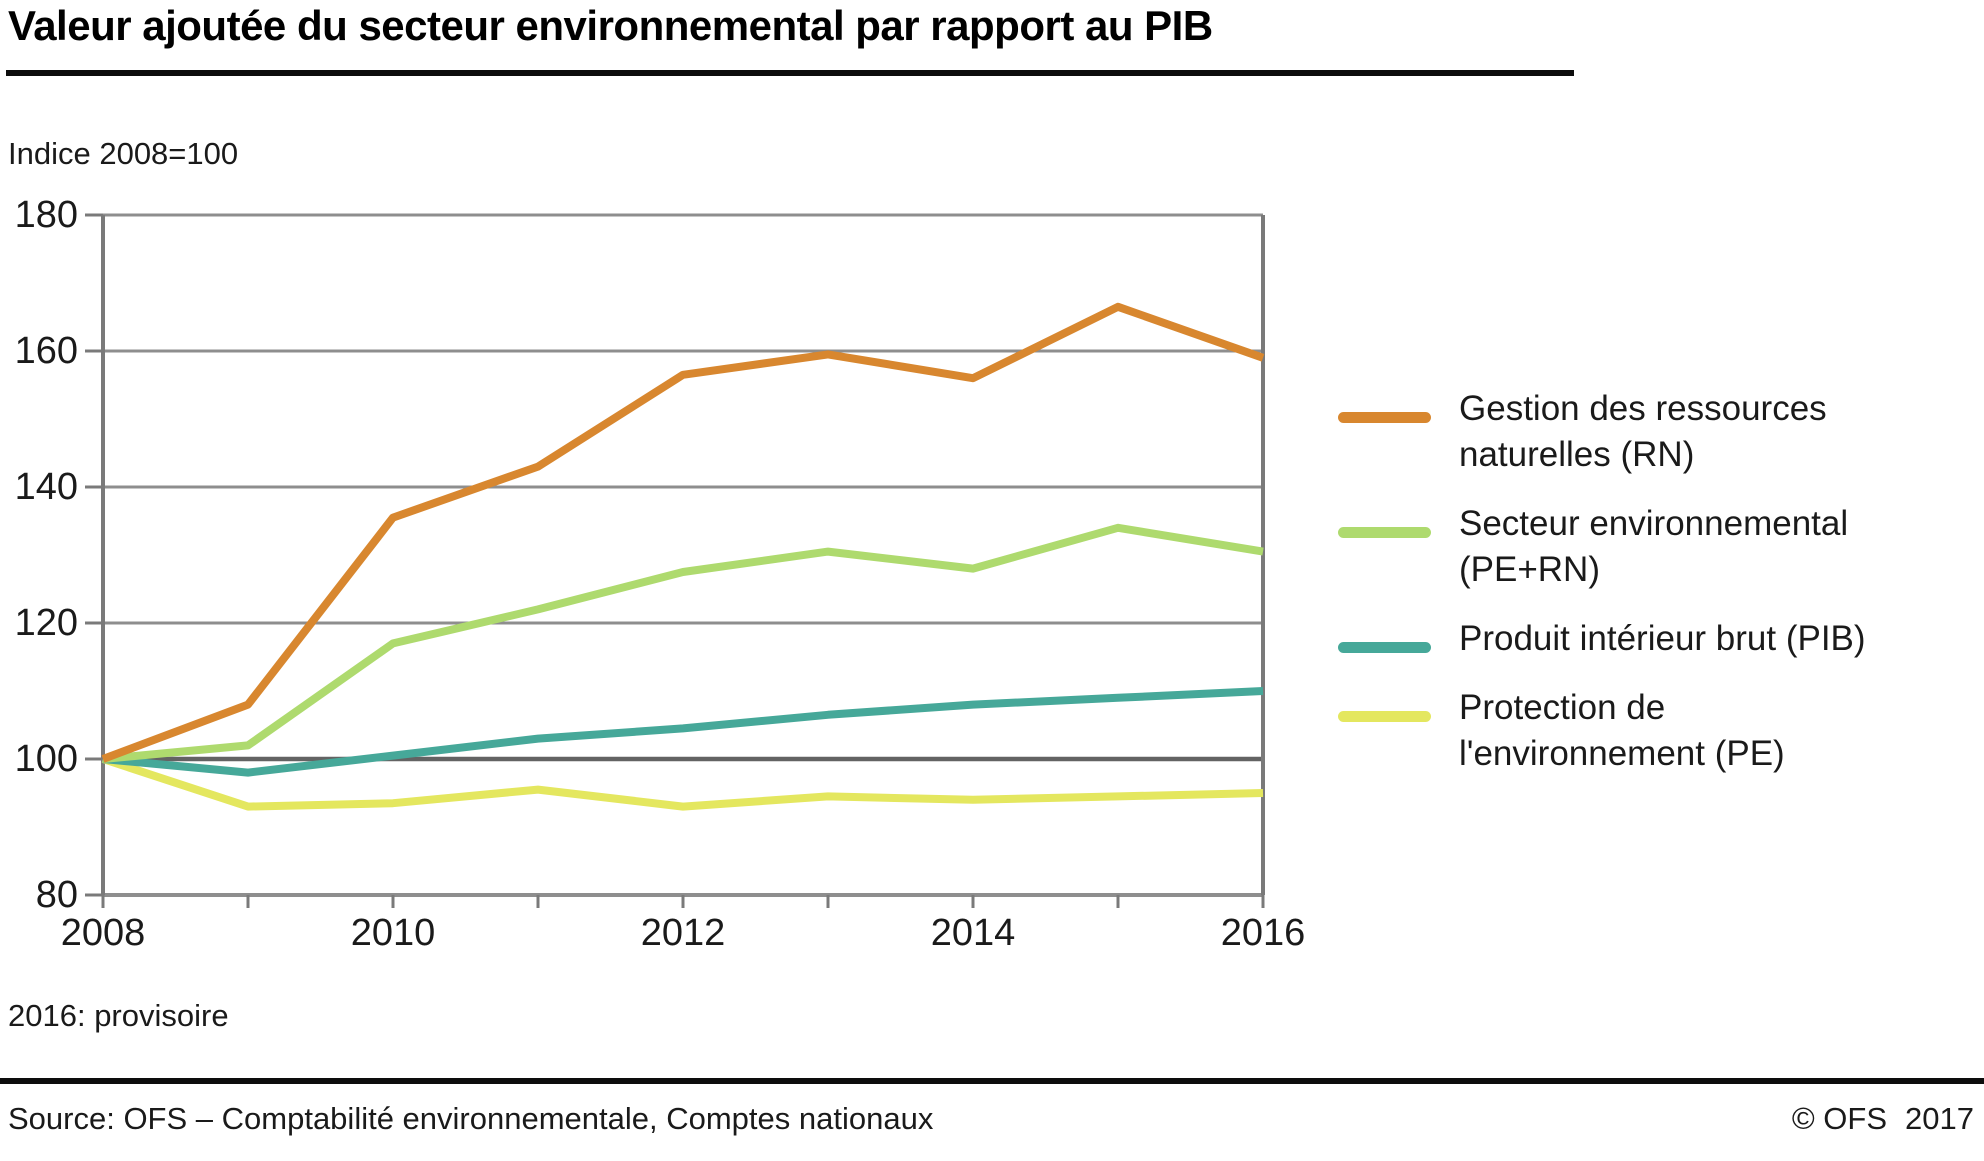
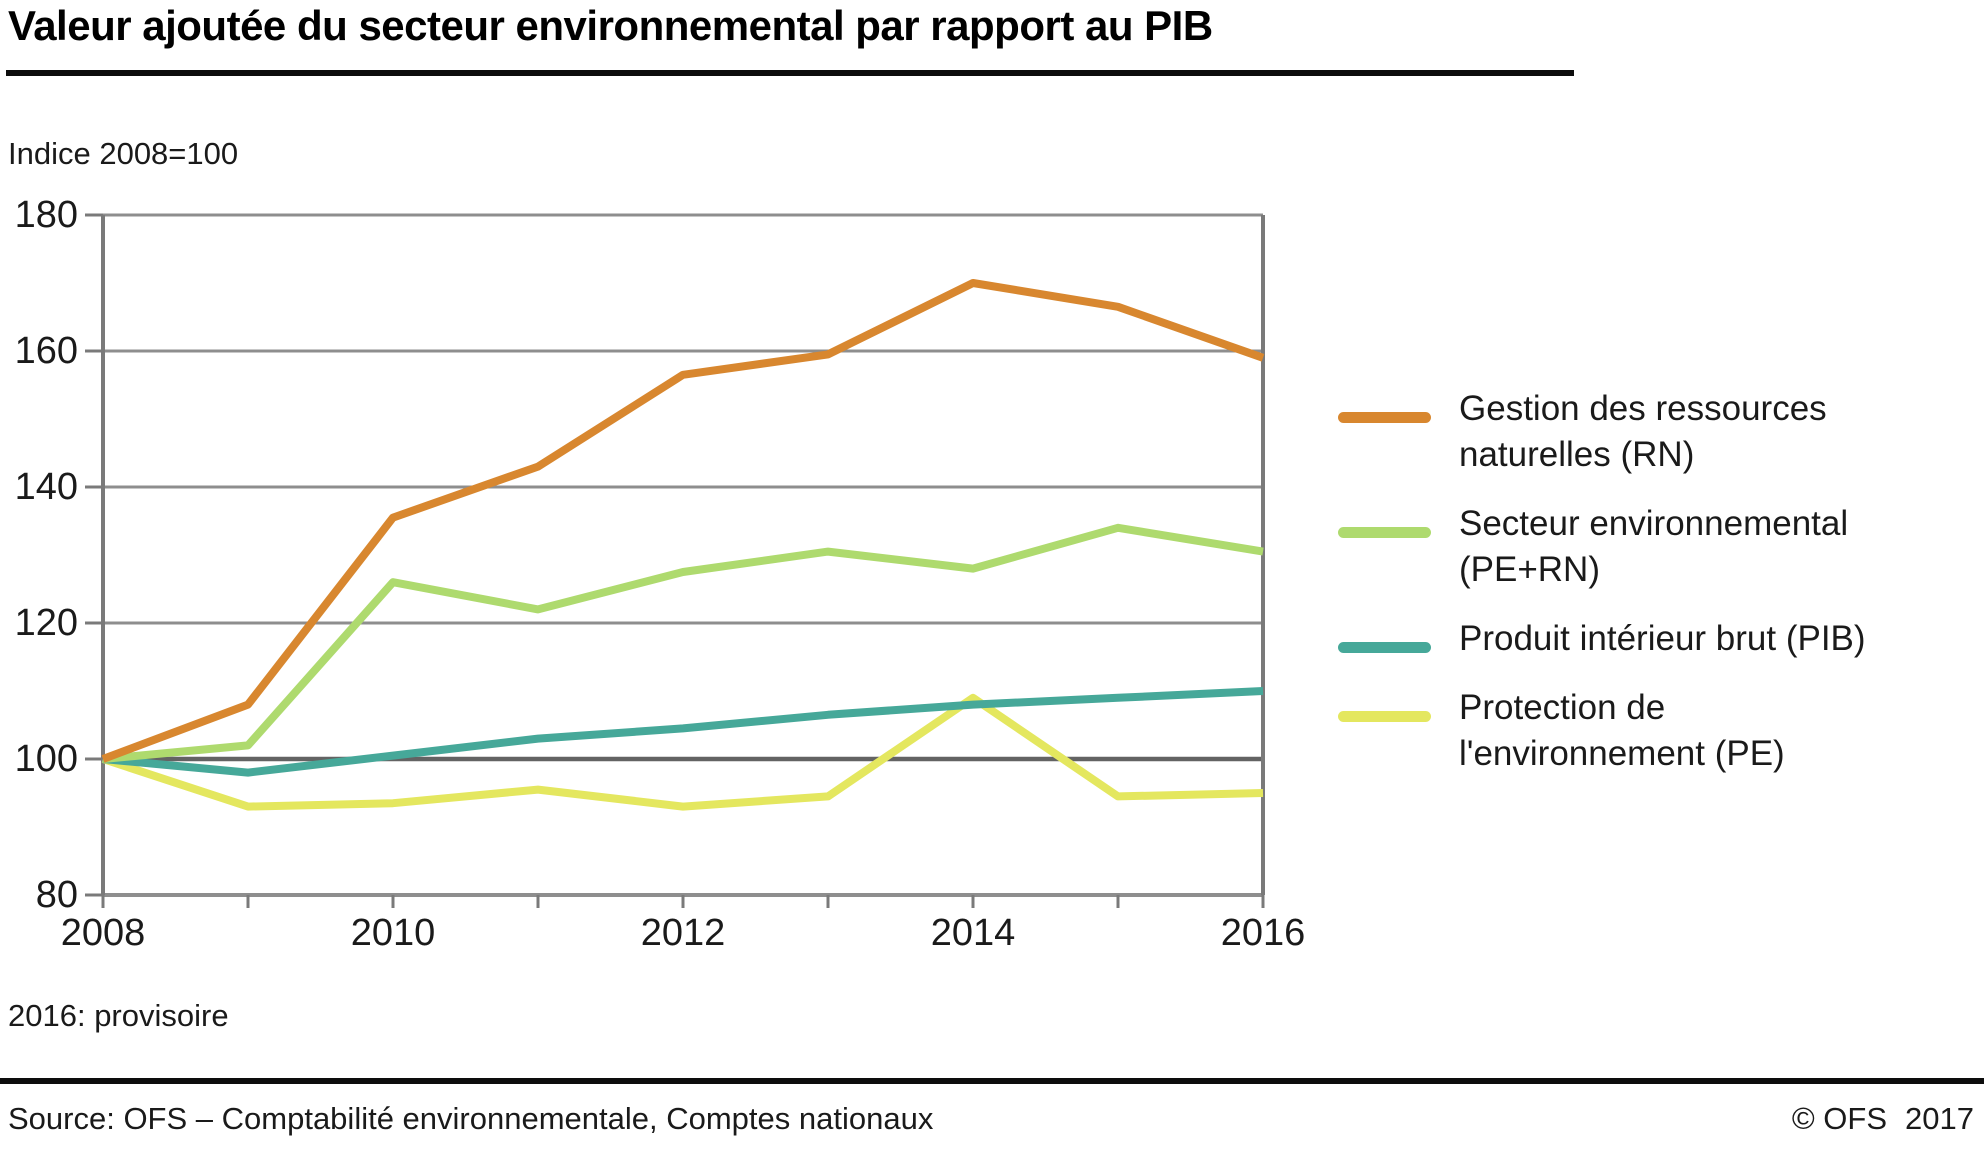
Secteur environnemental (PE+RN)/2010: 117 -> 126
Gestion des ressources naturelles (RN)/2014: 156 -> 170
Protection de l'environnement (PE)/2014: 94 -> 109
